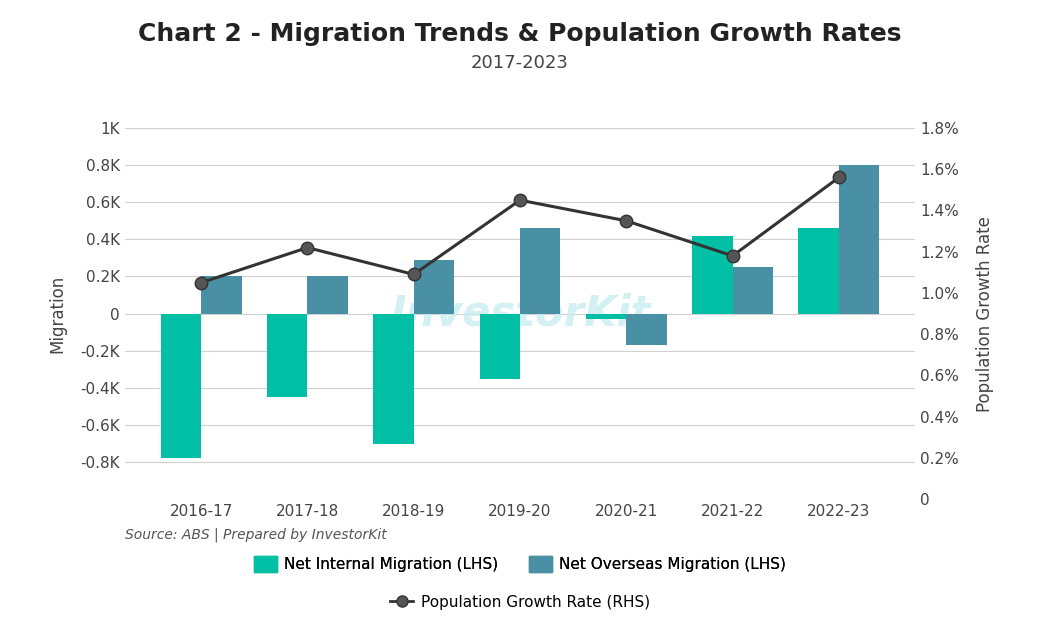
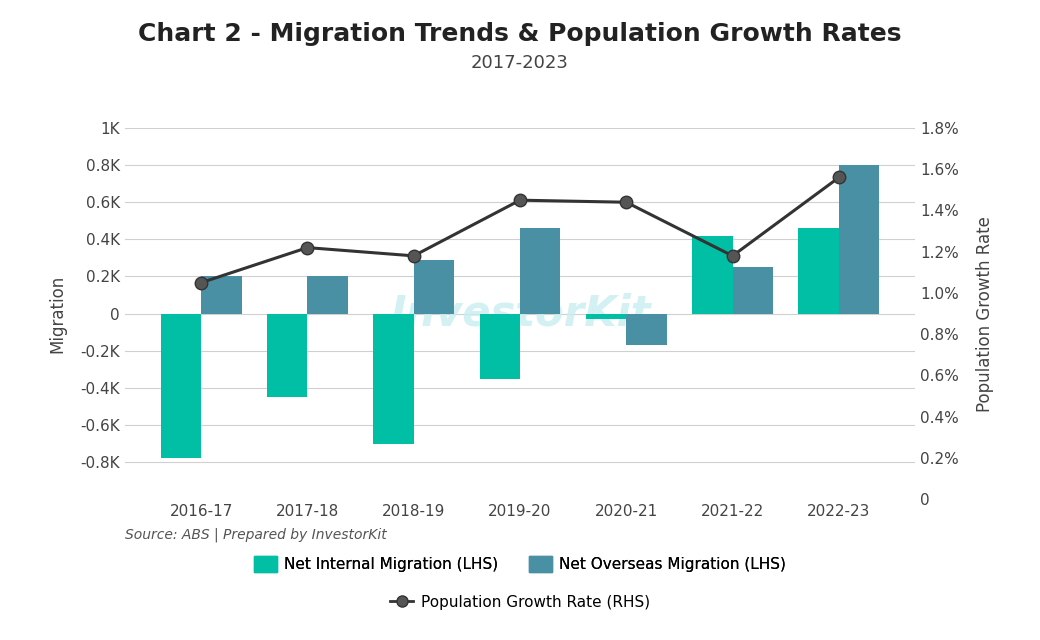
Population Growth Rate (RHS)/2018-19: 1.09% -> 1.18%
Population Growth Rate (RHS)/2020-21: 1.35% -> 1.44%
